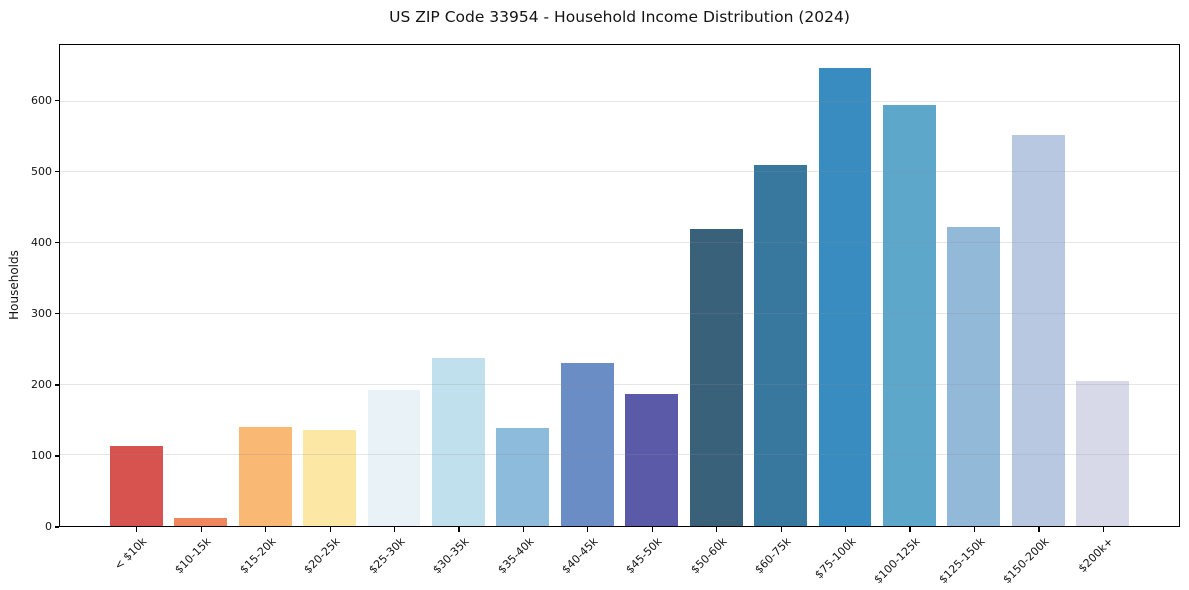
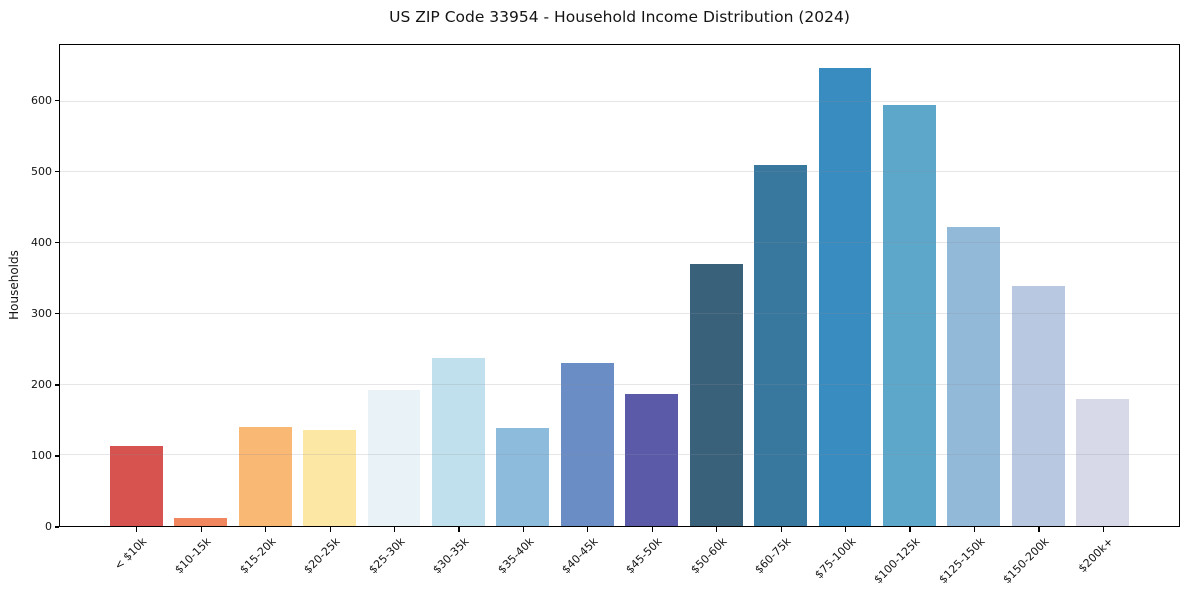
$50-60k: 420 -> 370
$150-200k: 550 -> 340
$200k+: 200 -> 180
